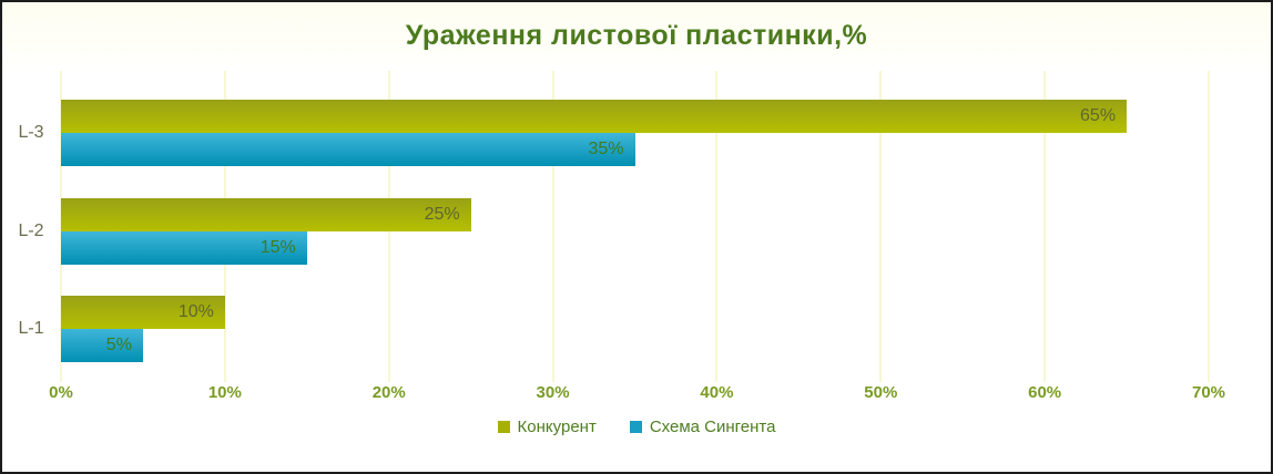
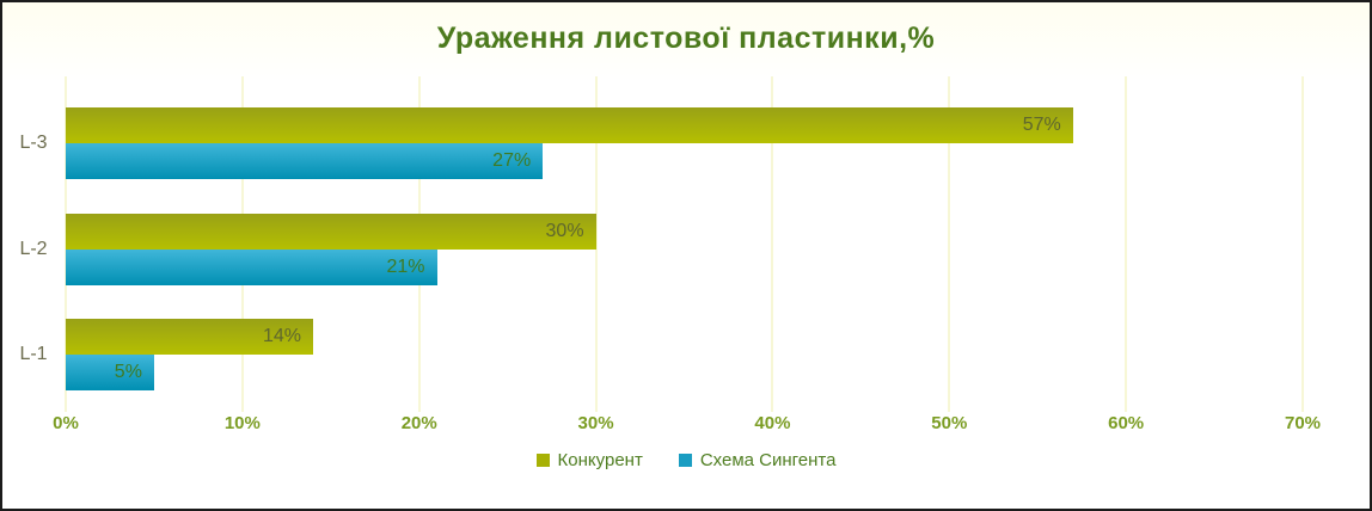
Конкурент/L-3: 65% -> 57%
Схема Сингента/L-3: 35% -> 27%
Конкурент/L-2: 25% -> 30%
Схема Сингента/L-2: 15% -> 21%
Конкурент/L-1: 10% -> 14%
